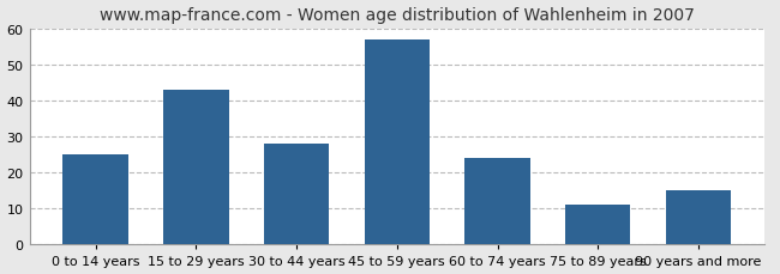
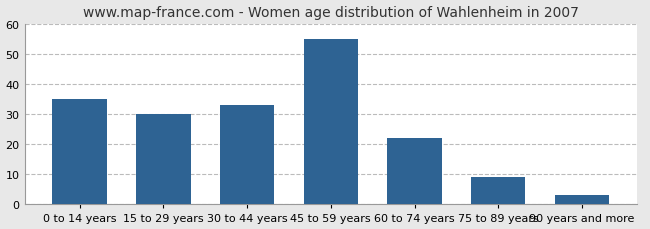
0 to 14 years: 25 -> 35
15 to 29 years: 43 -> 30
30 to 44 years: 28 -> 33
45 to 59 years: 57 -> 55
60 to 74 years: 24 -> 22
75 to 89 years: 11 -> 9
90 years and more: 15 -> 3
